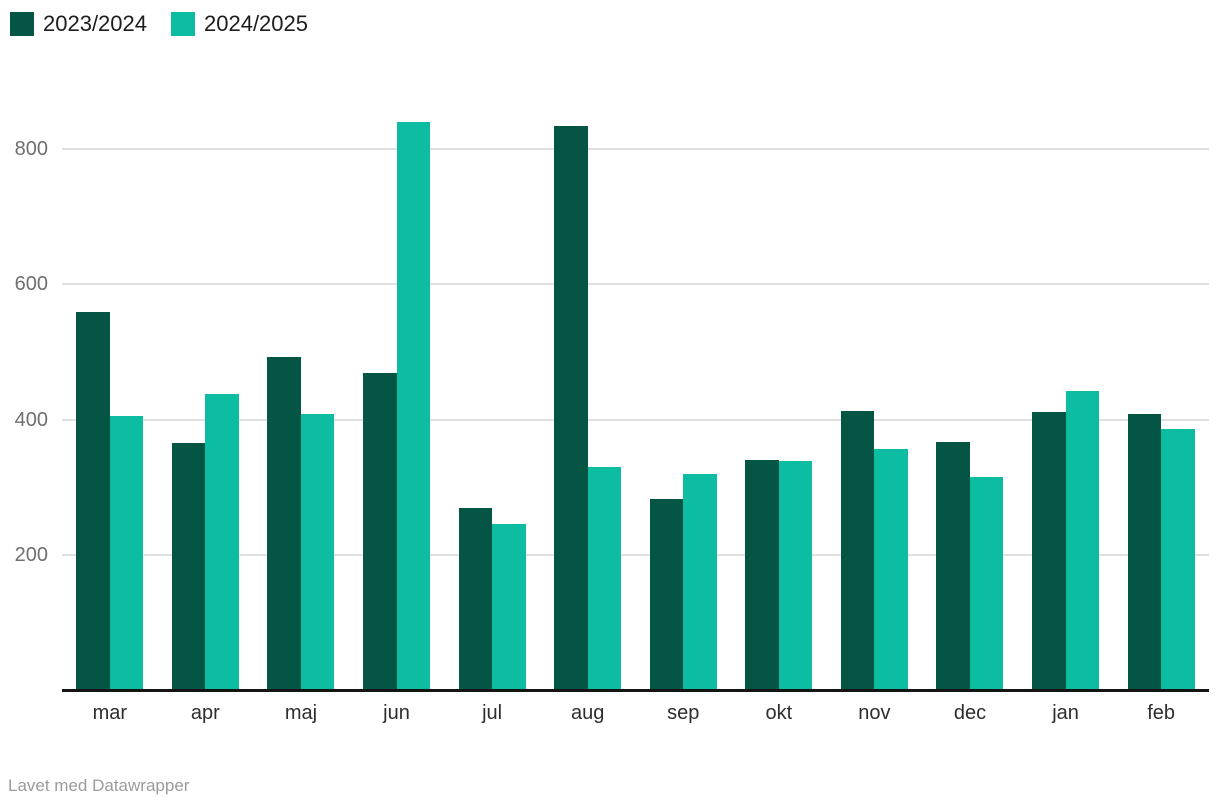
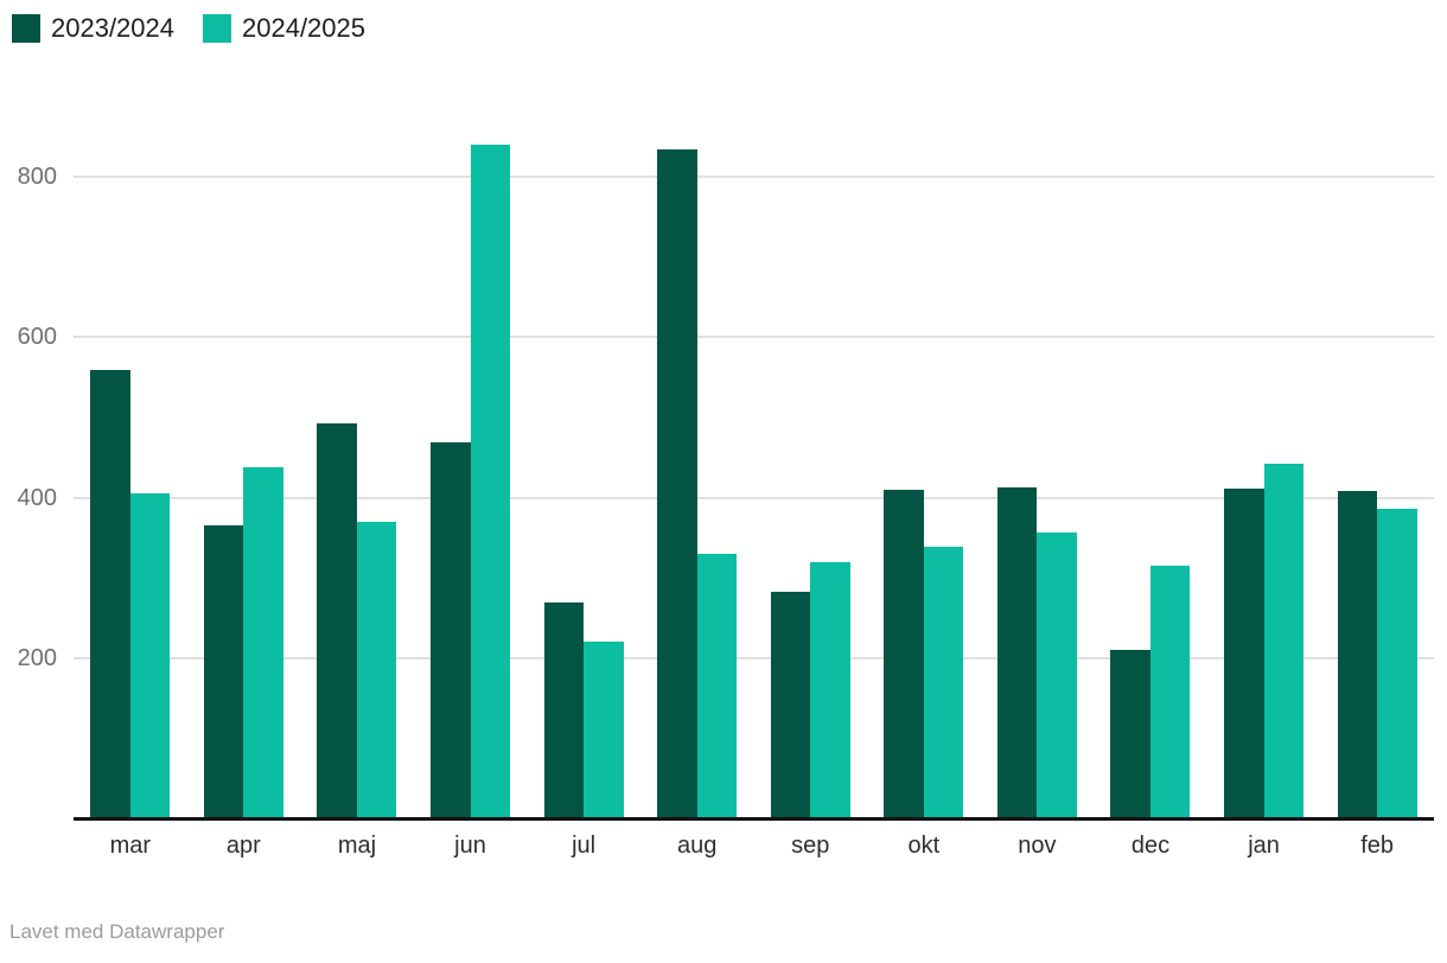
2024/2025/maj: 410 -> 370
2024/2025/jul: 250 -> 220
2023/2024/okt: 340 -> 410
2023/2024/dec: 370 -> 210
